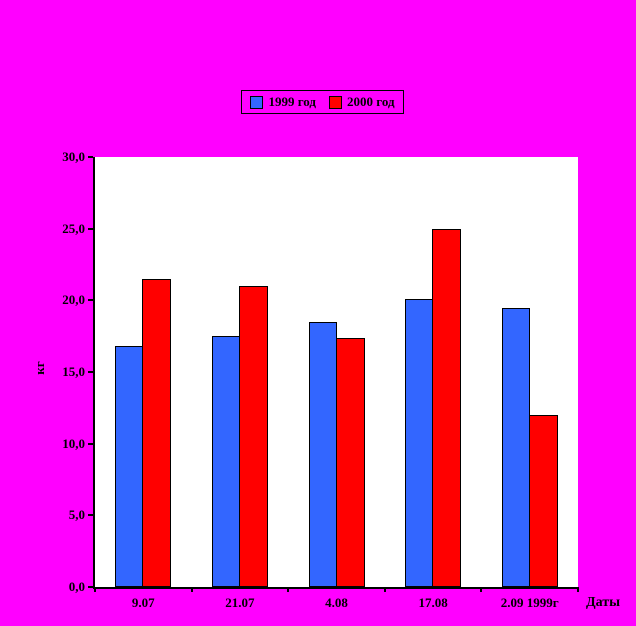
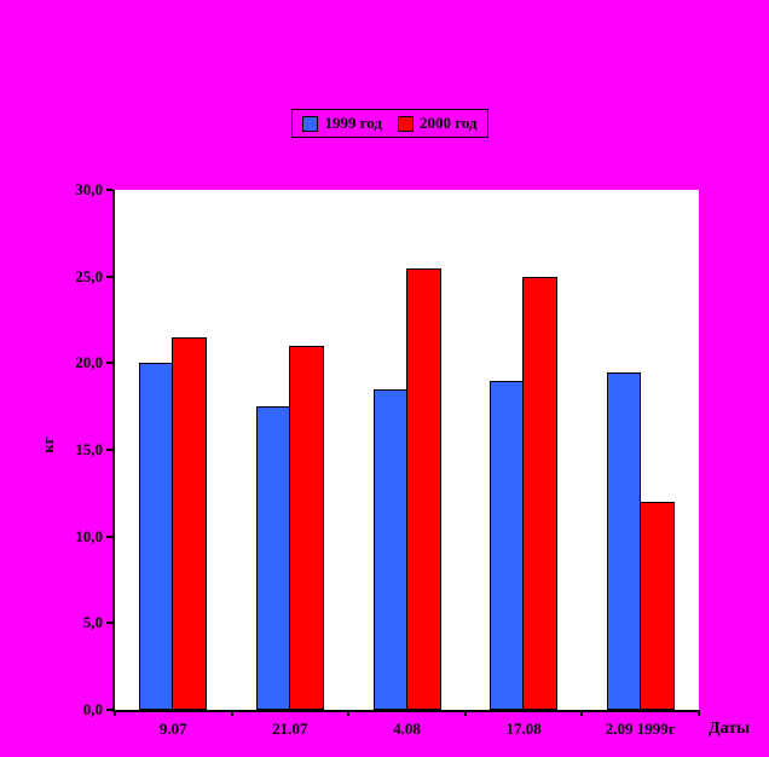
1999 год/9.07: 16,8 -> 20,0
2000 год/4.08: 17,4 -> 25,5
1999 год/17.08: 20,1 -> 19,0
